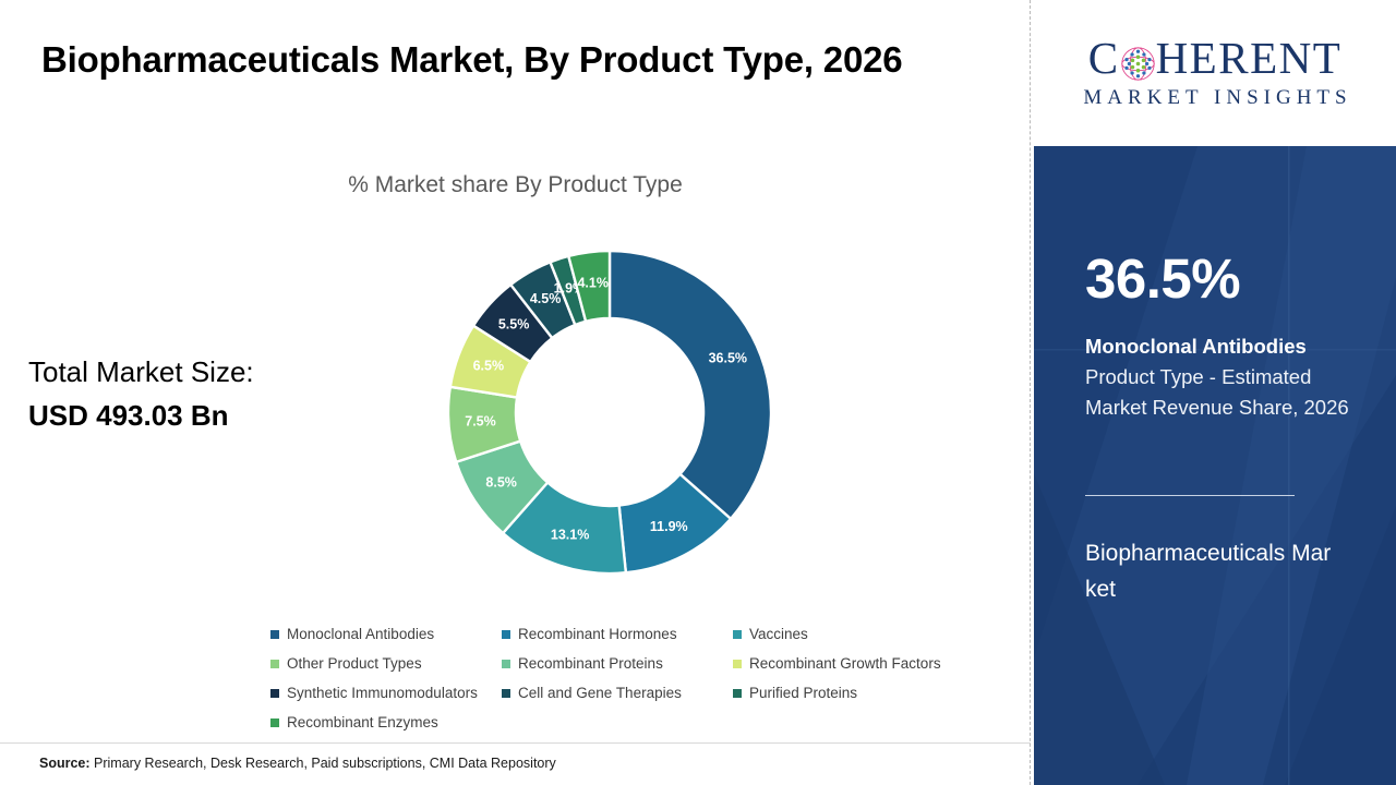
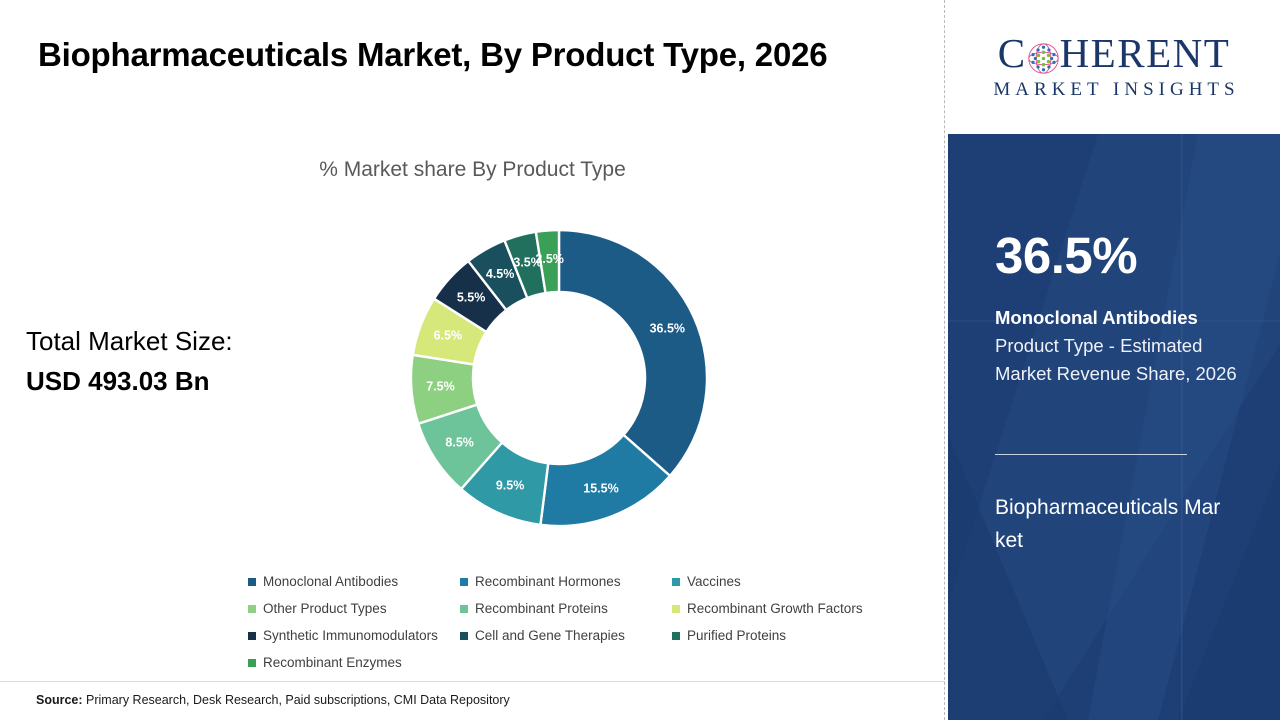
Recombinant Hormones: 11.9% -> 15.5%
Vaccines: 13.1% -> 9.5%
Purified Proteins: 1.9% -> 3.5%
Recombinant Enzymes: 4.1% -> 2.5%
